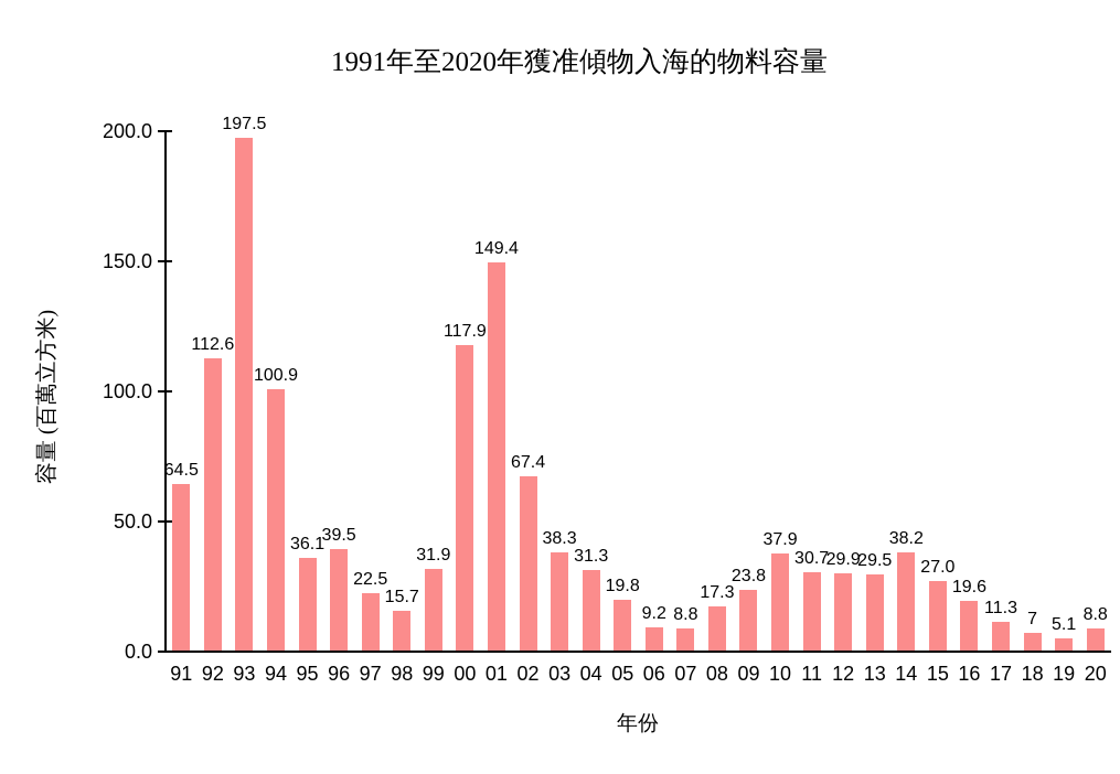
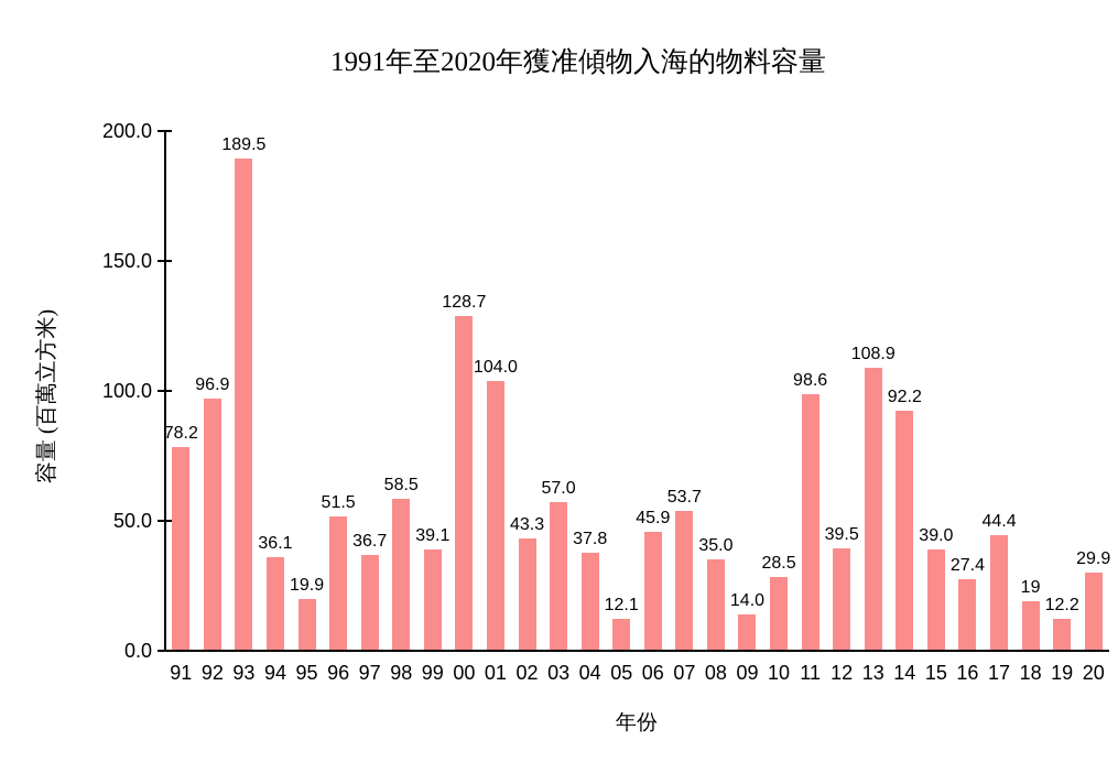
91: 64.5 -> 78.2
92: 112.6 -> 96.9
93: 197.5 -> 189.5
94: 100.9 -> 36.1
95: 36.1 -> 19.9
96: 39.5 -> 51.5
97: 22.5 -> 36.7
98: 15.7 -> 58.5
99: 31.9 -> 39.1
00: 117.9 -> 128.7
01: 149.4 -> 104.0
02: 67.4 -> 43.3
03: 38.3 -> 57.0
04: 31.3 -> 37.8
05: 19.8 -> 12.1
06: 9.2 -> 45.9
07: 8.8 -> 53.7
08: 17.3 -> 35.0
09: 23.8 -> 14.0
10: 37.9 -> 28.5
11: 30.7 -> 98.6
12: 29.9 -> 39.5
13: 29.5 -> 108.9
14: 38.2 -> 92.2
15: 27.0 -> 39.0
16: 19.6 -> 27.4
17: 11.3 -> 44.4
18: 7 -> 19
19: 5.1 -> 12.2
20: 8.8 -> 29.9
